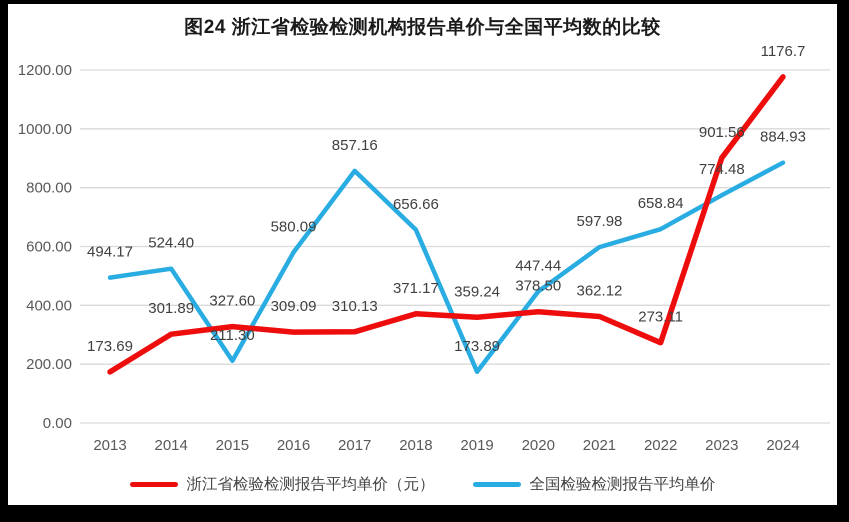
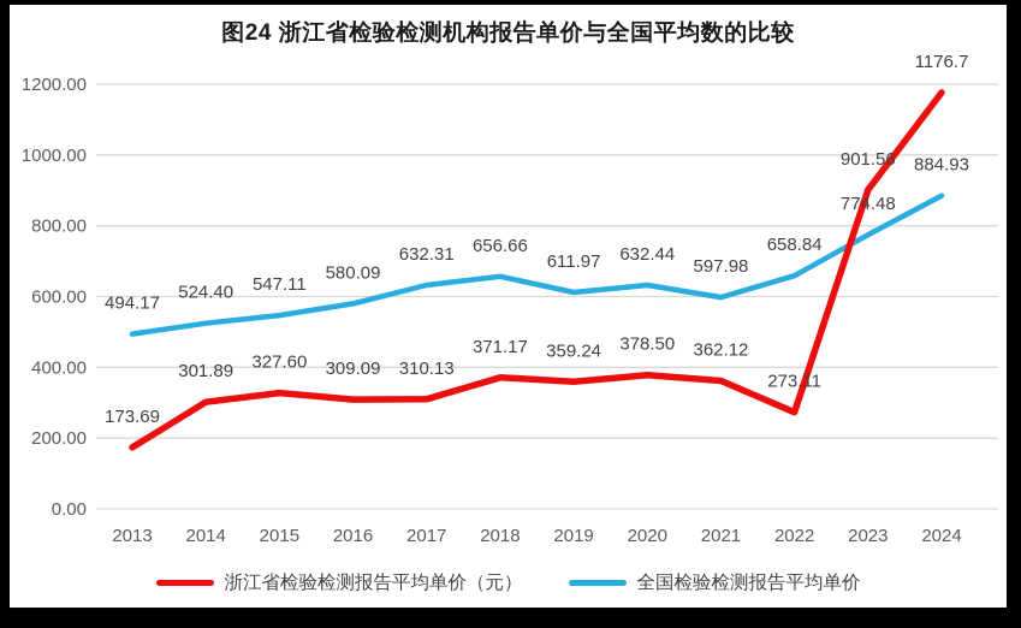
全国检验检测报告平均单价/2015: 211.30 -> 547.11
全国检验检测报告平均单价/2017: 857.16 -> 632.31
全国检验检测报告平均单价/2019: 173.89 -> 611.97
全国检验检测报告平均单价/2020: 447.44 -> 632.44
